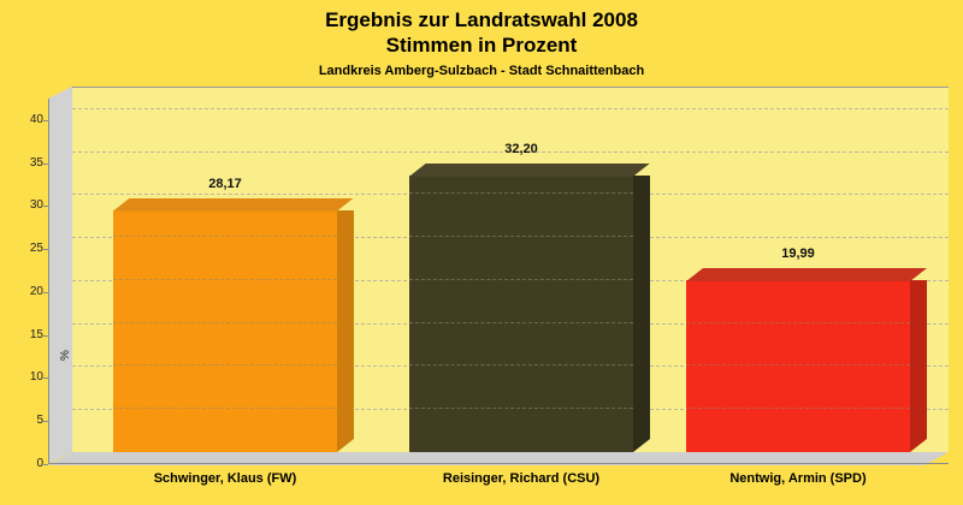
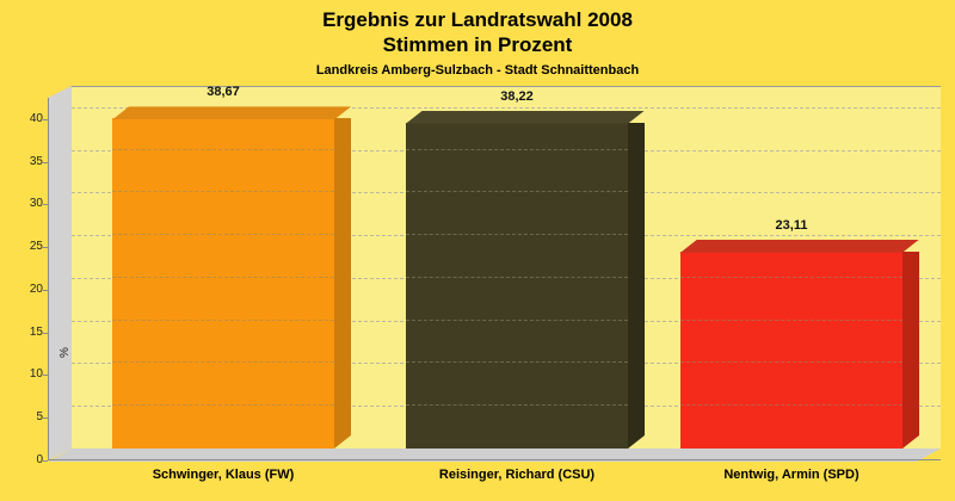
Schwinger, Klaus (FW): 28,17 -> 38,67
Reisinger, Richard (CSU): 32,20 -> 38,22
Nentwig, Armin (SPD): 19,99 -> 23,11
